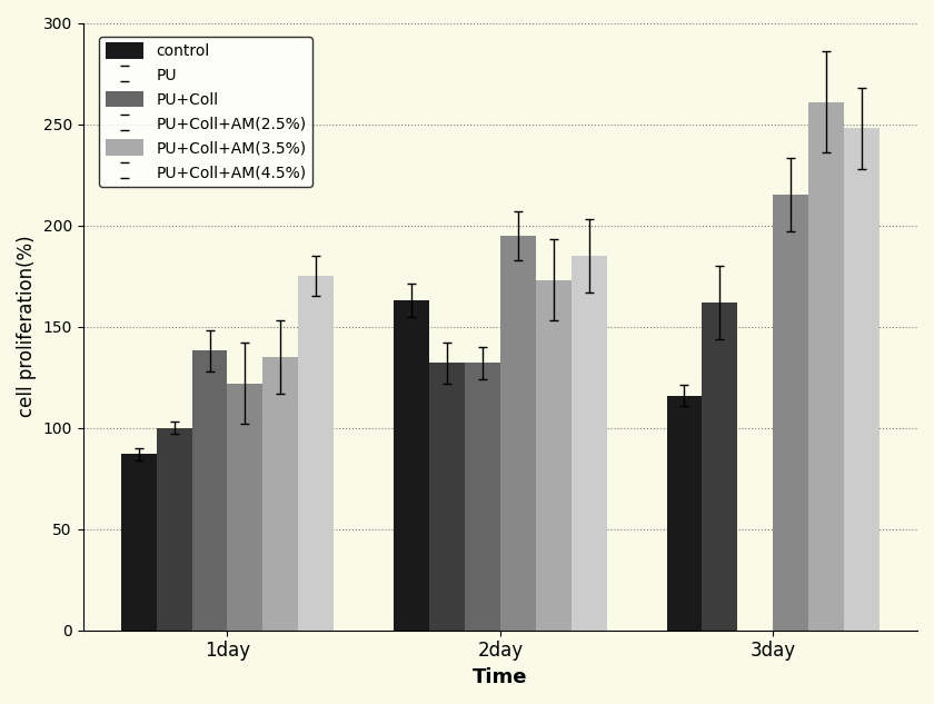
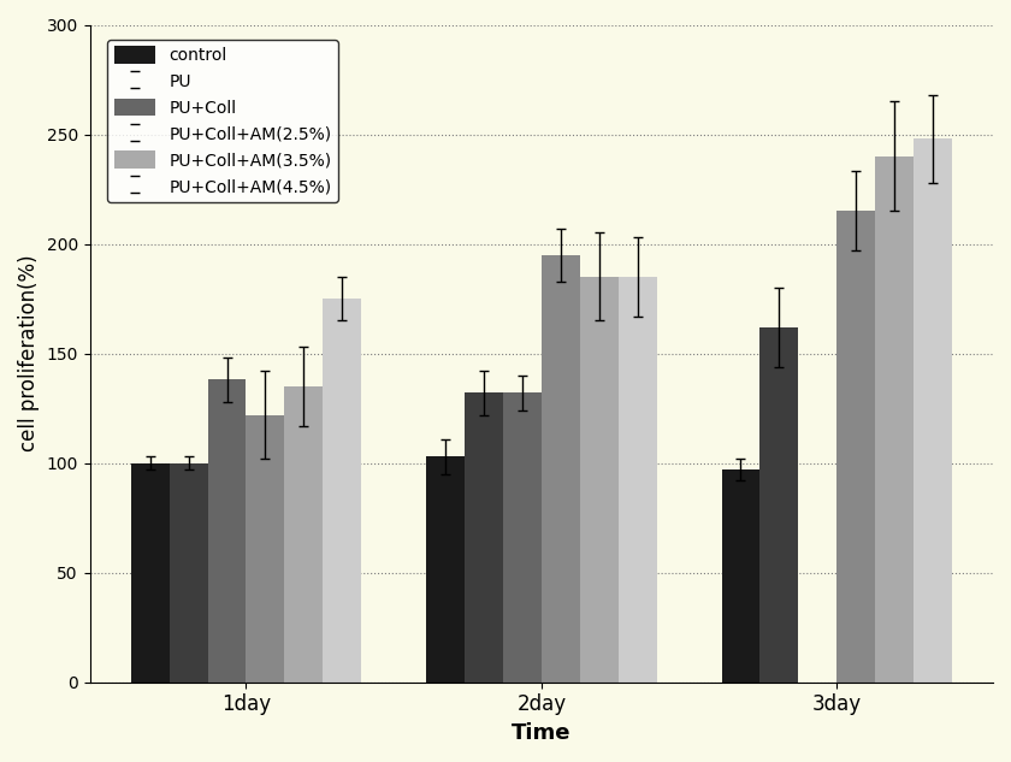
control/1day: 87 -> 100
control/2day: 163 -> 103
PU+Coll+AM(3.5%)/2day: 173 -> 185
control/3day: 116 -> 97
PU+Coll+AM(3.5%)/3day: 261 -> 240
